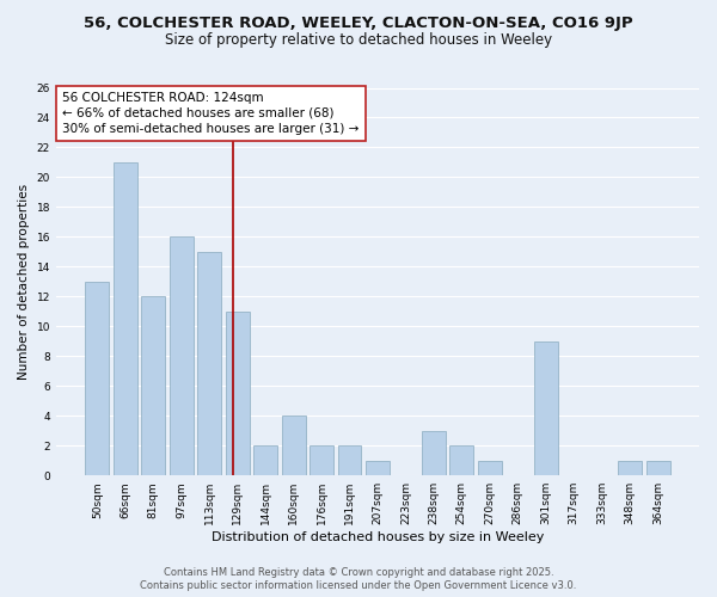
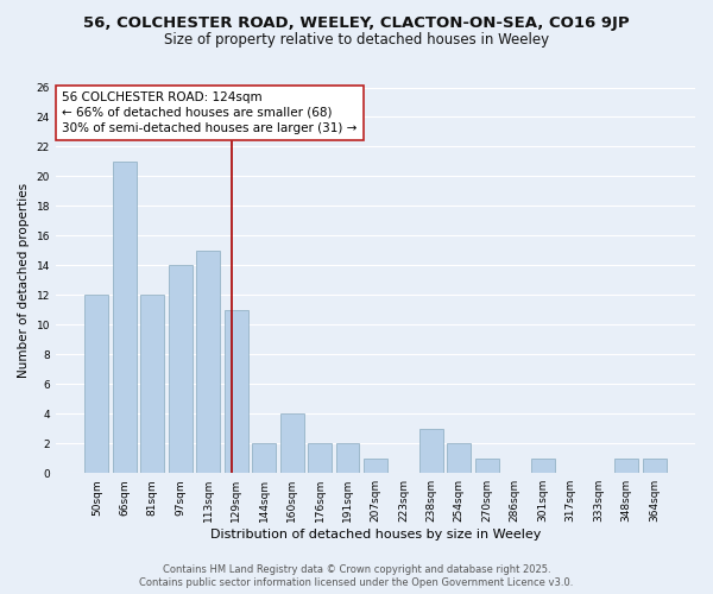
50sqm: 13 -> 12
97sqm: 16 -> 14
301sqm: 9 -> 1
